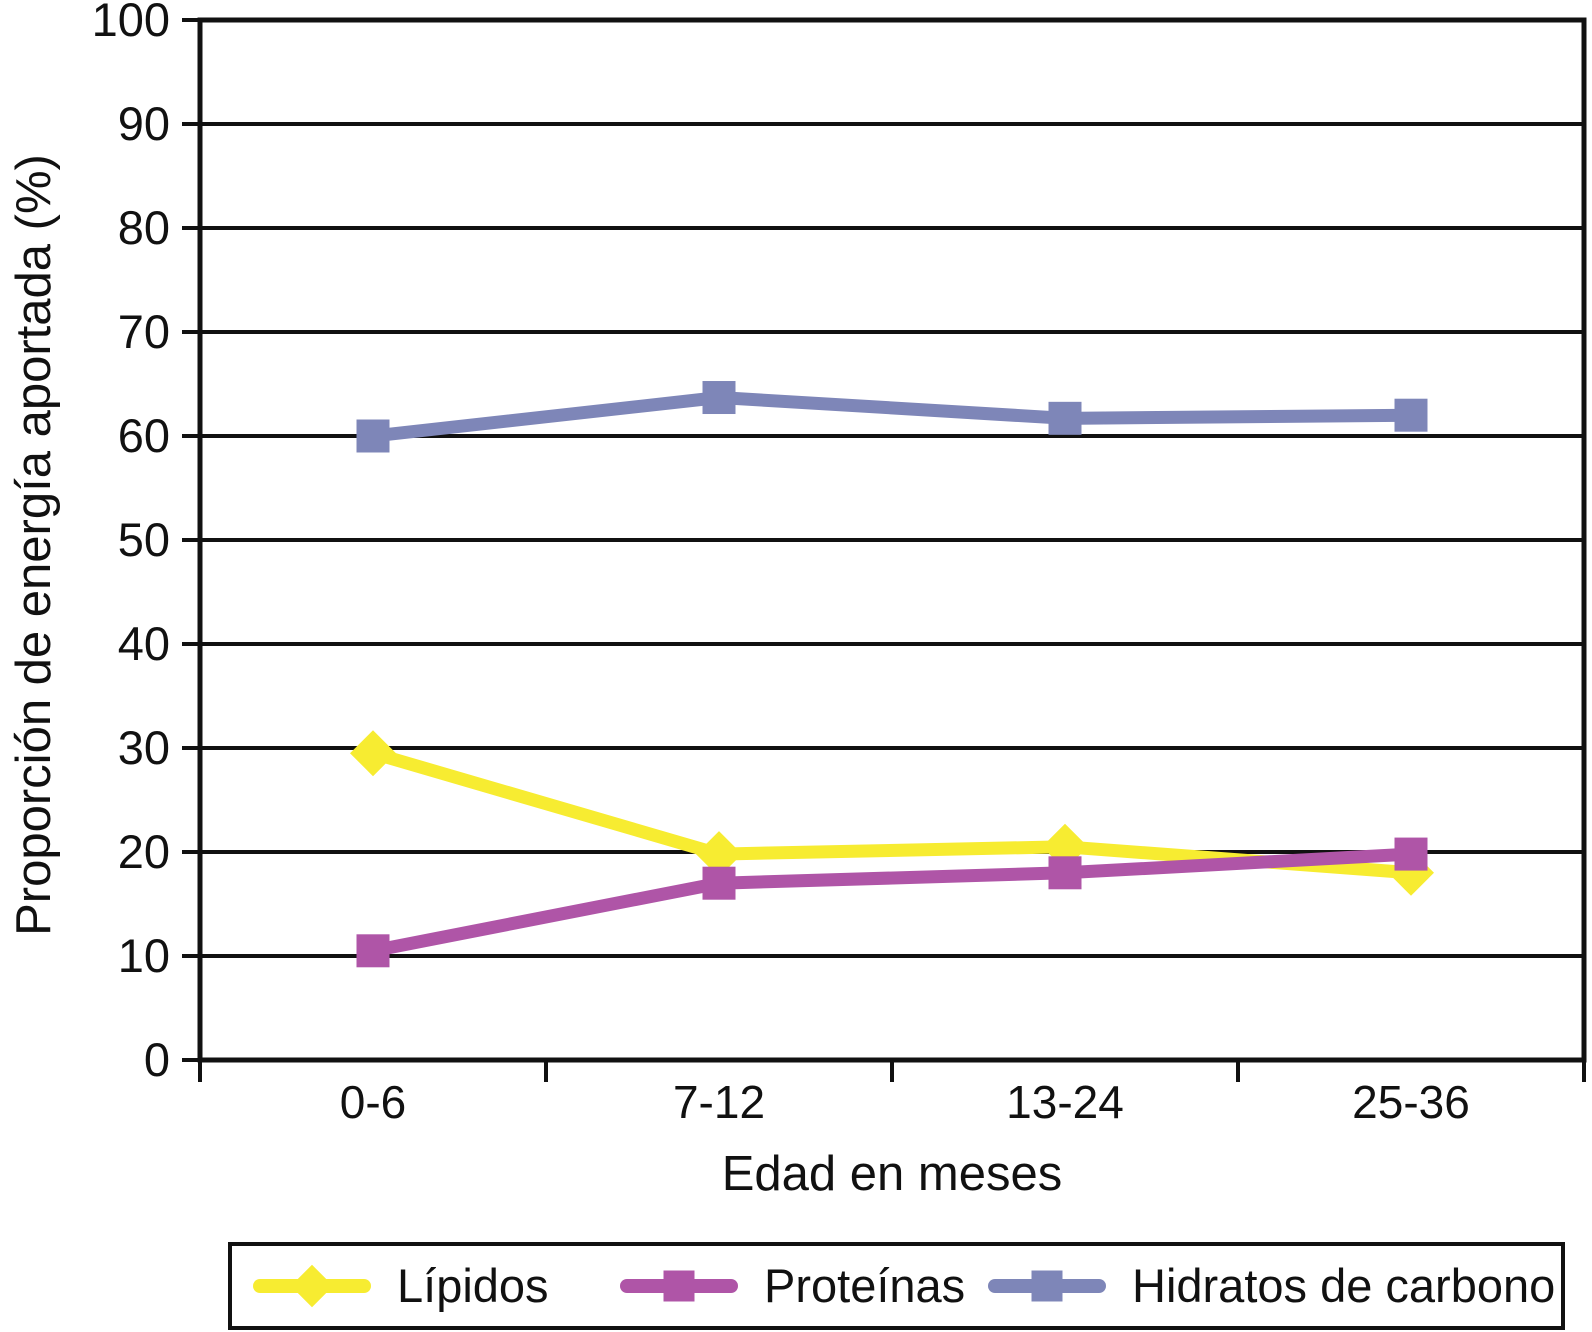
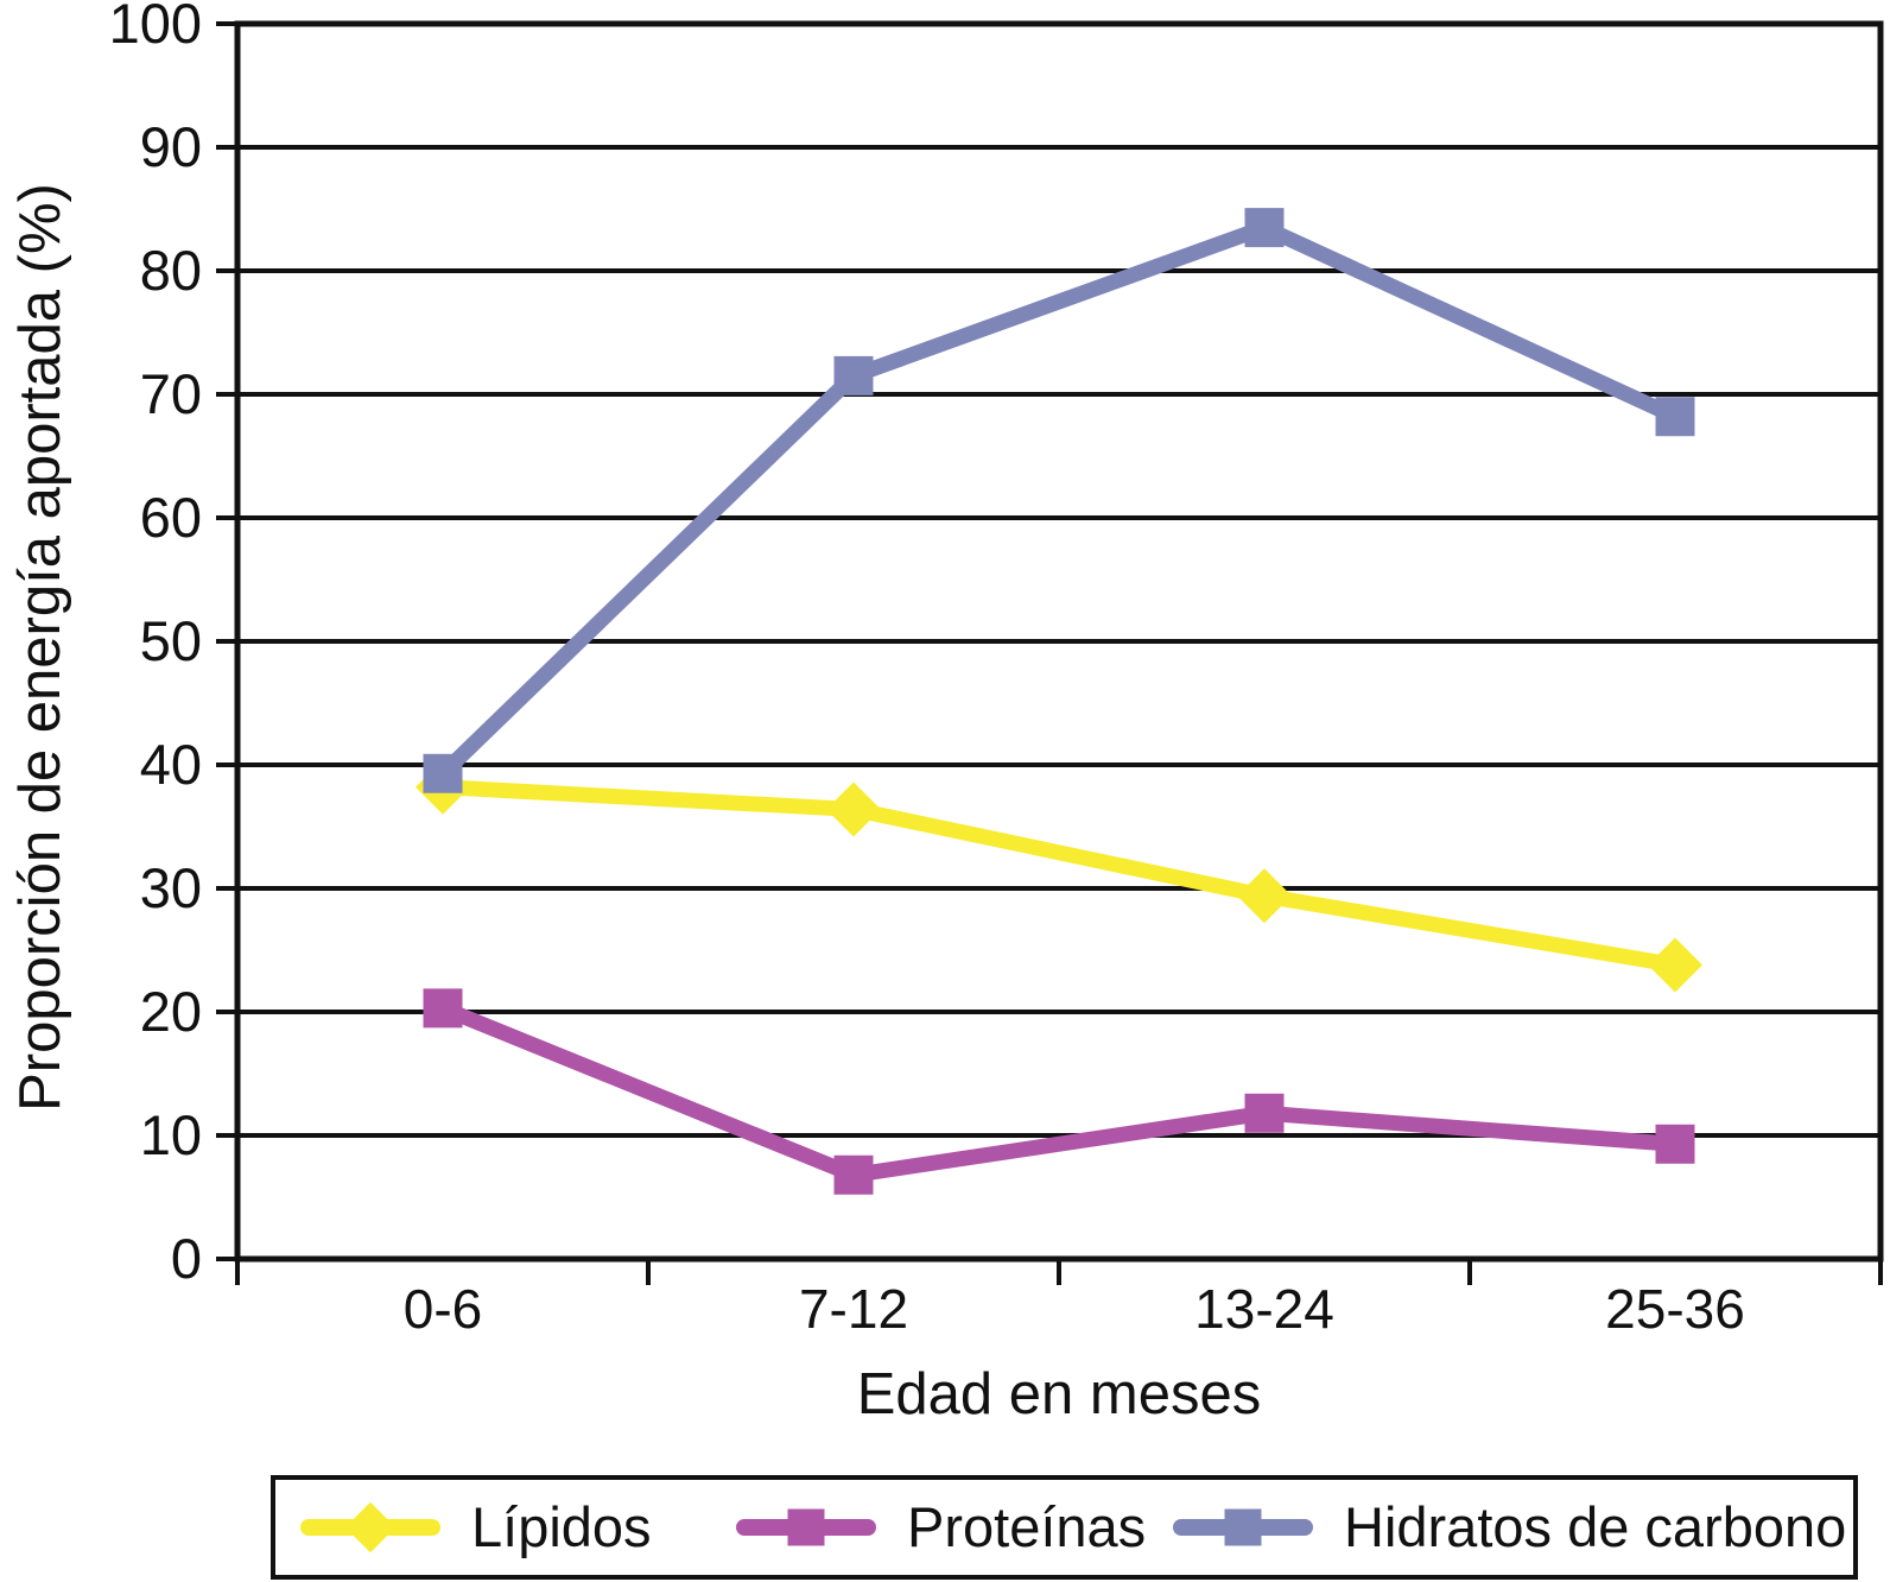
Lípidos/0-6: 29.5 -> 38.2
Proteínas/0-6: 10.5 -> 20.3
Hidratos de carbono/0-6: 60.0 -> 39.3
Lípidos/7-12: 19.8 -> 36.4
Proteínas/7-12: 17.0 -> 6.8
Hidratos de carbono/7-12: 63.7 -> 71.5
Lípidos/13-24: 20.5 -> 29.4
Proteínas/13-24: 18.0 -> 11.8
Hidratos de carbono/13-24: 61.7 -> 83.5
Lípidos/25-36: 18.0 -> 23.8
Proteínas/25-36: 19.8 -> 9.3
Hidratos de carbono/25-36: 62.0 -> 68.2
